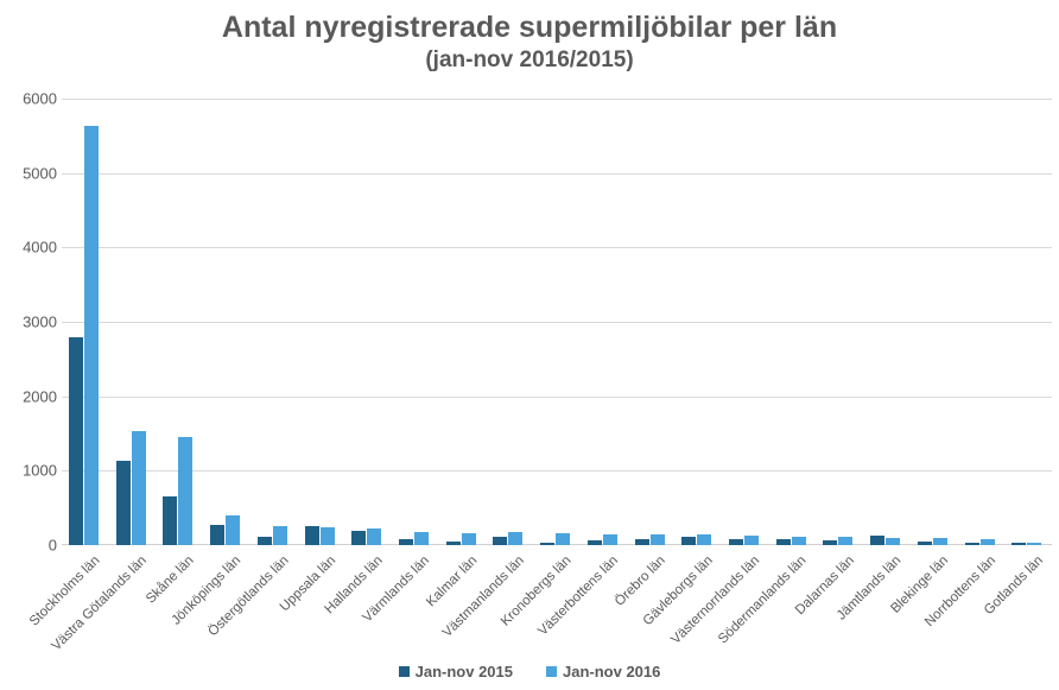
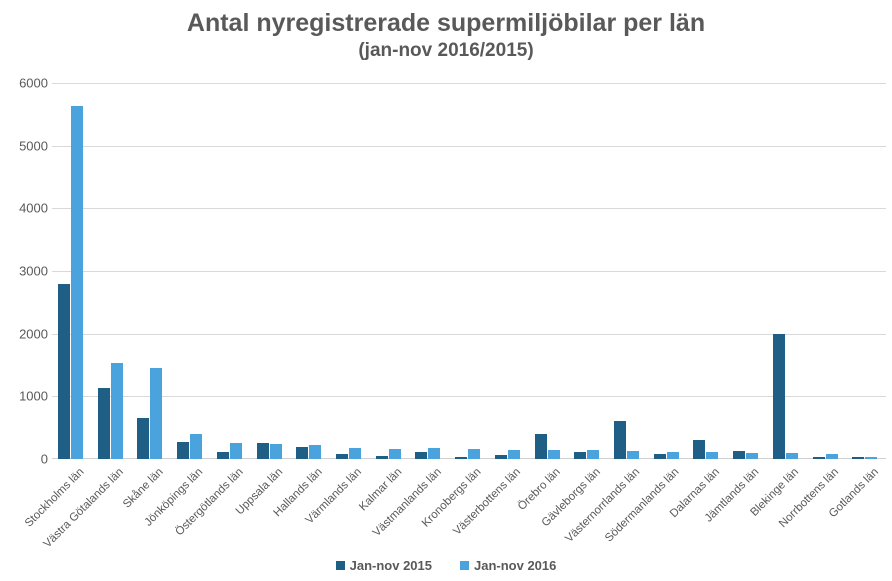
Jan-nov 2015/Örebro län: 100 -> 400
Jan-nov 2015/Västernorrlands län: 100 -> 600
Jan-nov 2015/Dalarnas län: 100 -> 300
Jan-nov 2015/Blekinge län: 100 -> 2000
